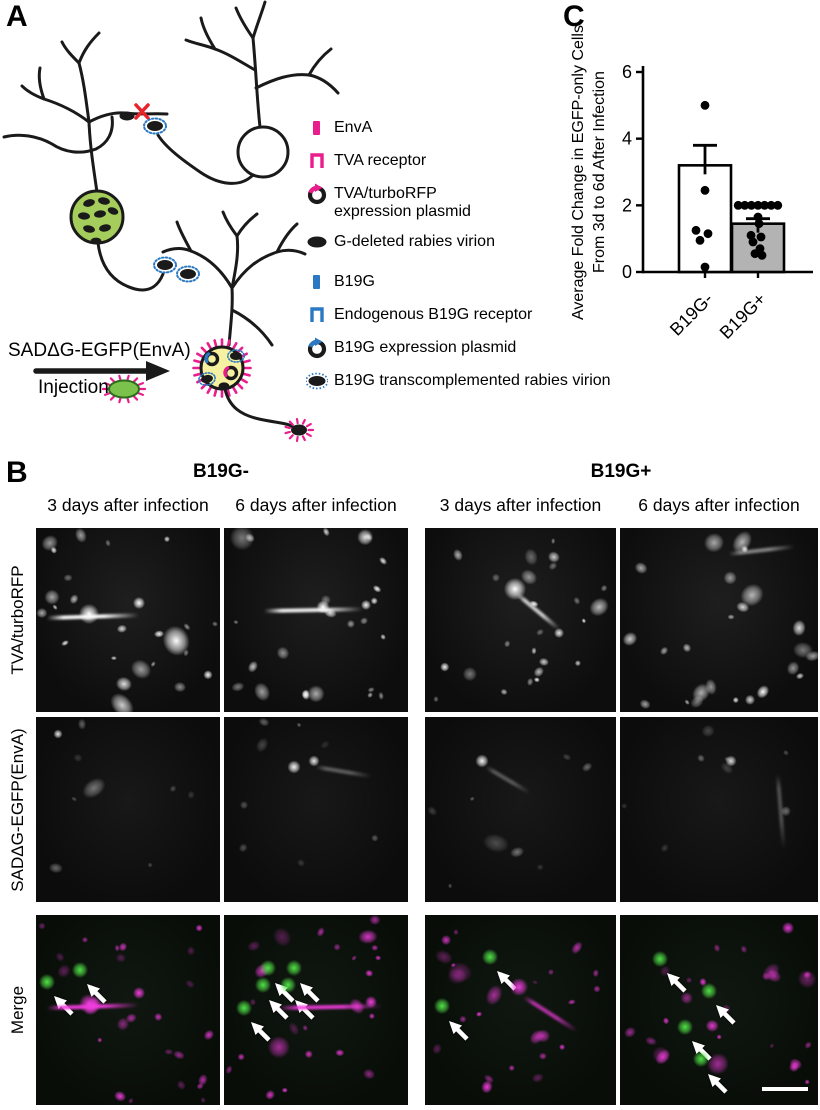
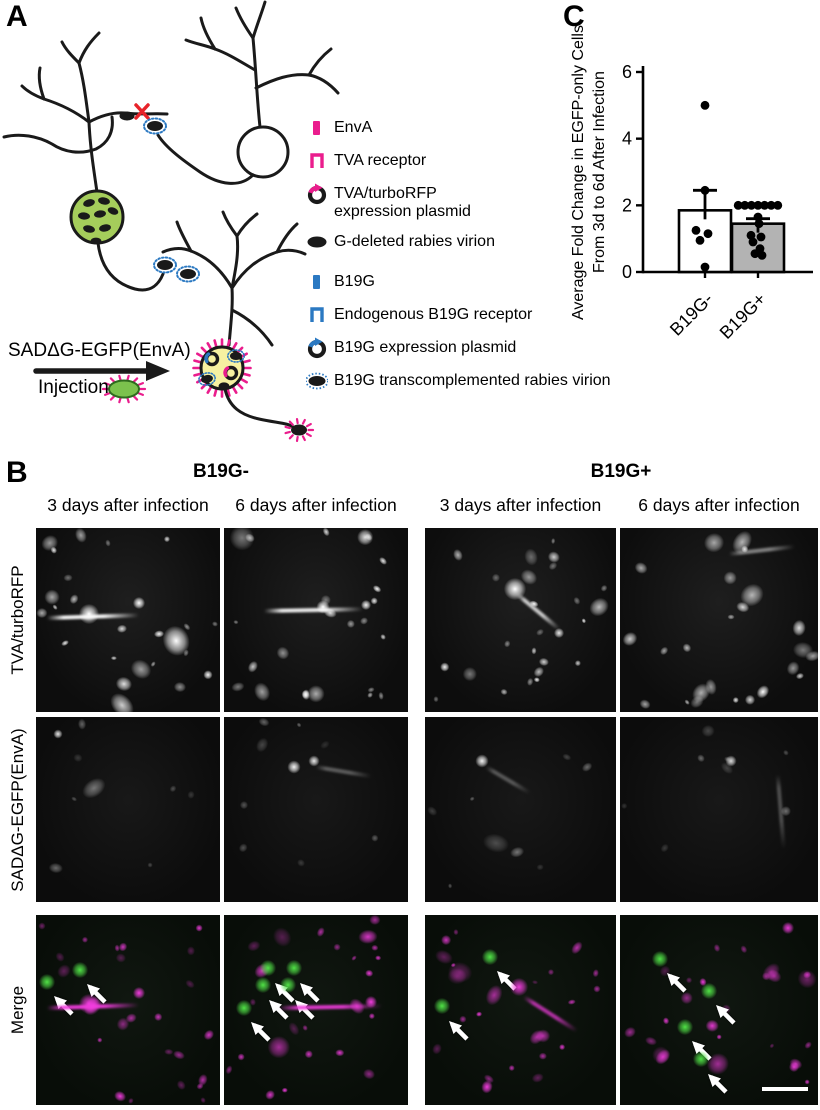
B19G-: 3.2 -> 1.9
